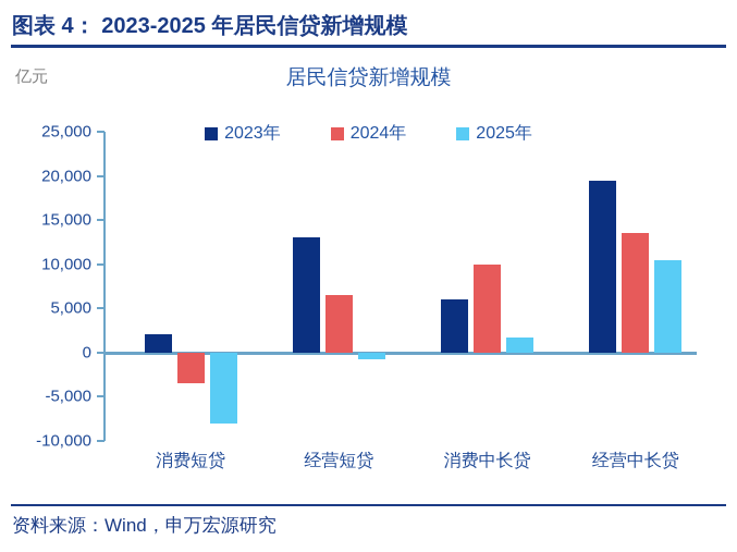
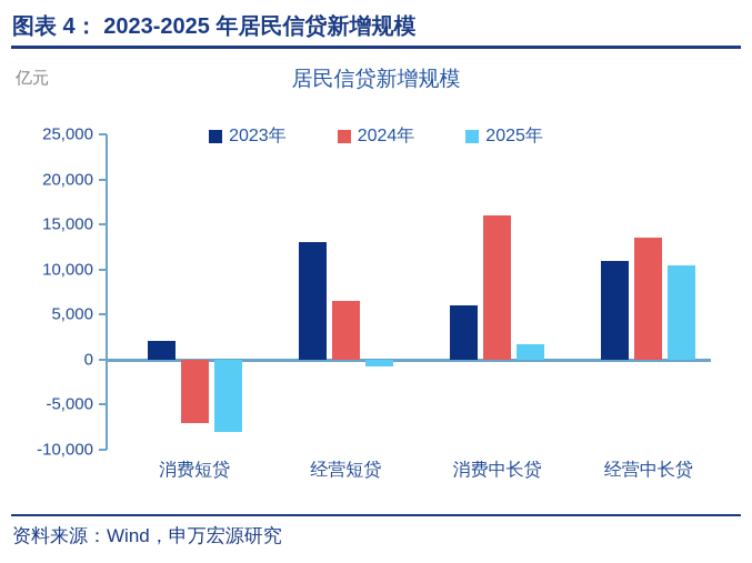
2024年/消费短贷: -4000 -> -7000
2024年/消费中长贷: 10000 -> 16000
2023年/经营中长贷: 19000 -> 11000
